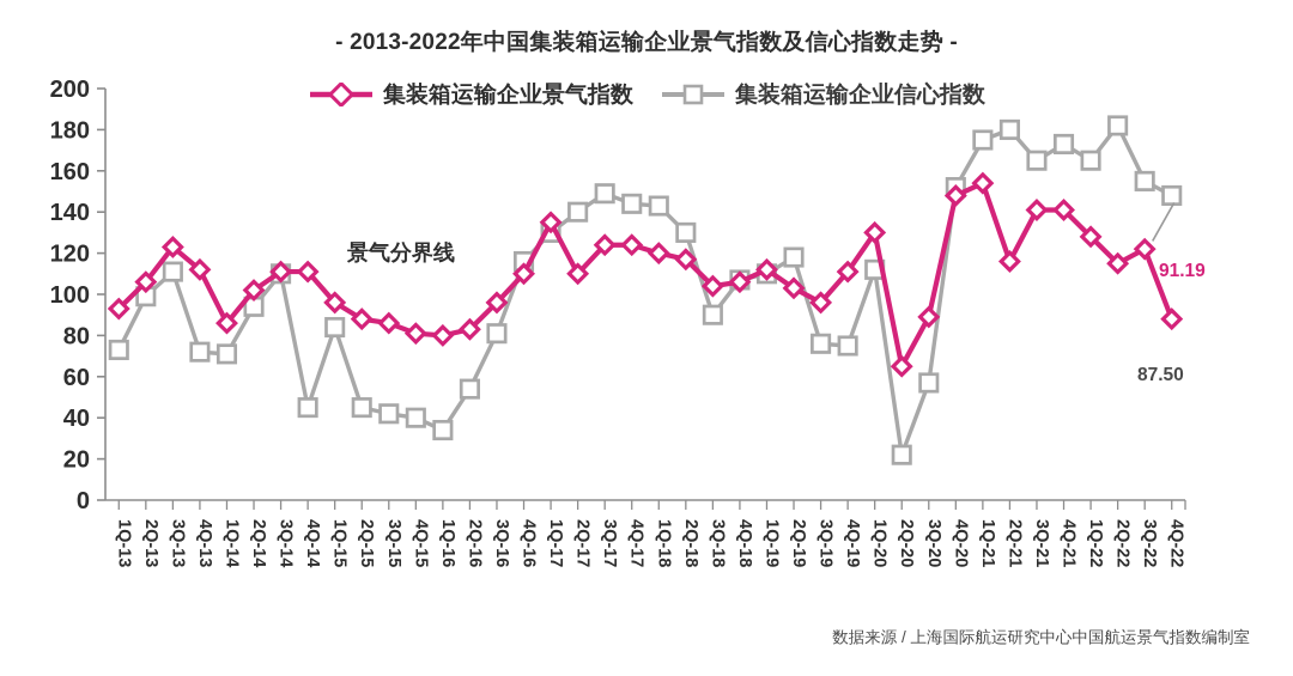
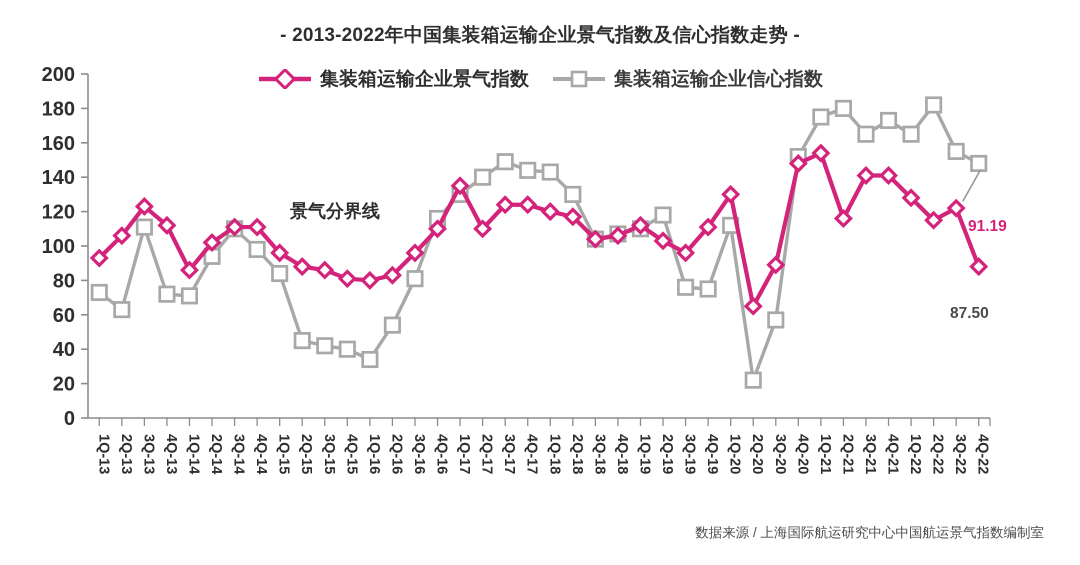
集装箱运输企业信心指数/2Q-13: 99 -> 63
集装箱运输企业信心指数/4Q-14: 45 -> 98
集装箱运输企业信心指数/3Q-18: 90 -> 104
